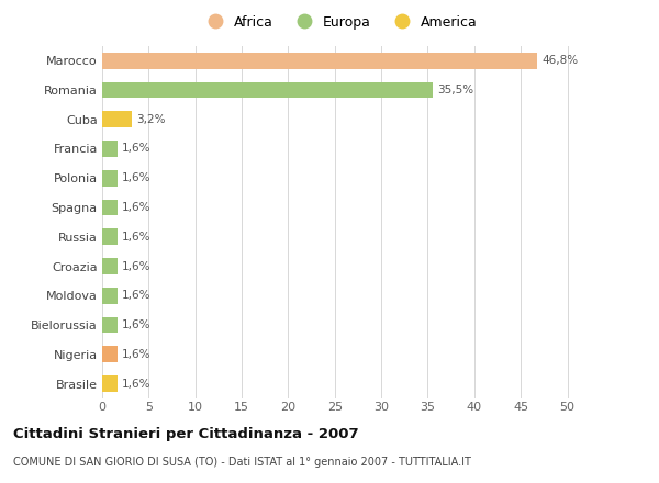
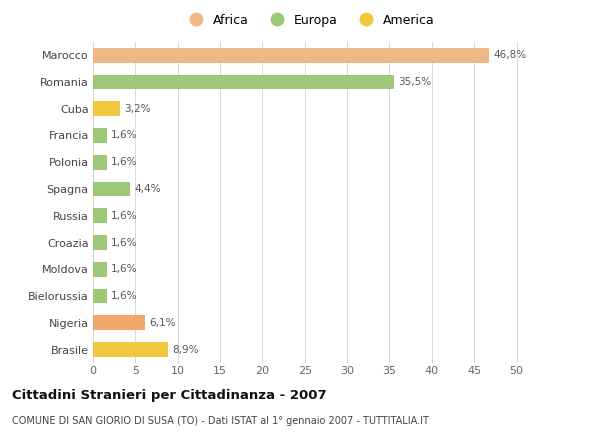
Spagna: 1,6% -> 4,4%
Nigeria: 1,6% -> 6,1%
Brasile: 1,6% -> 8,9%
